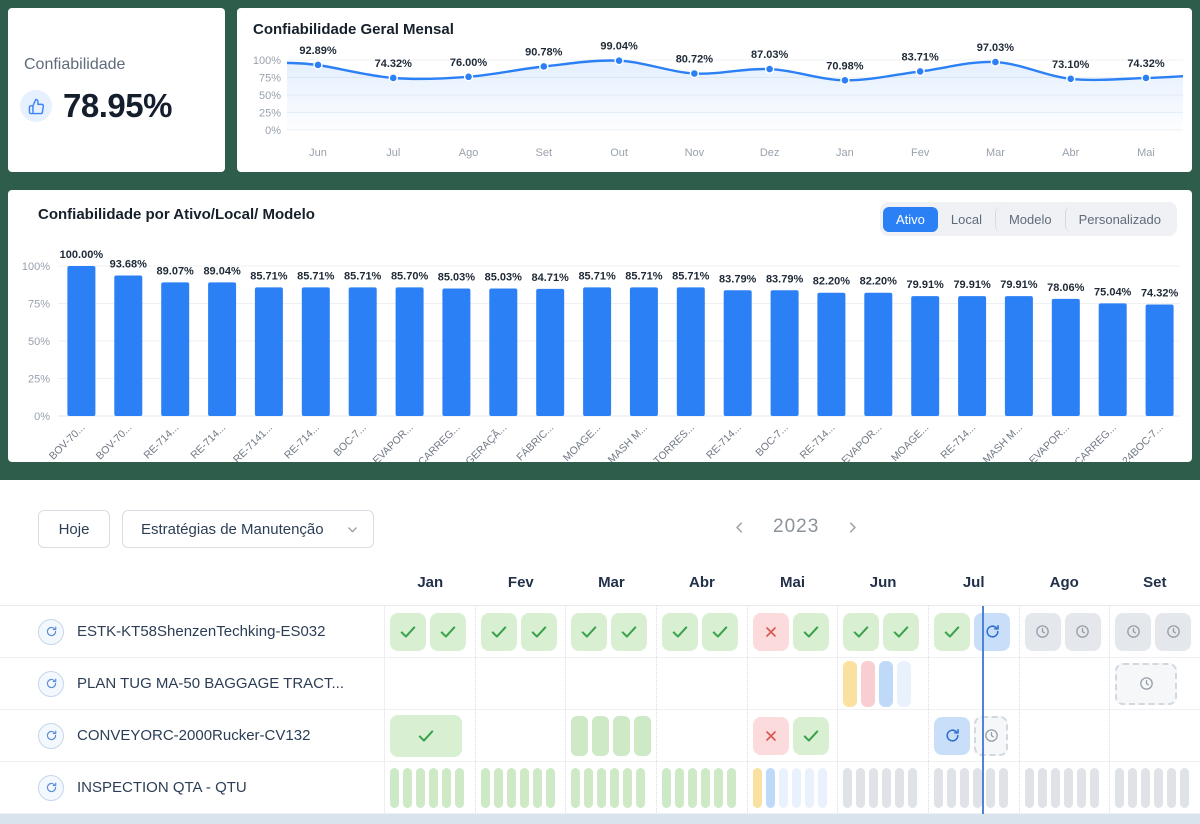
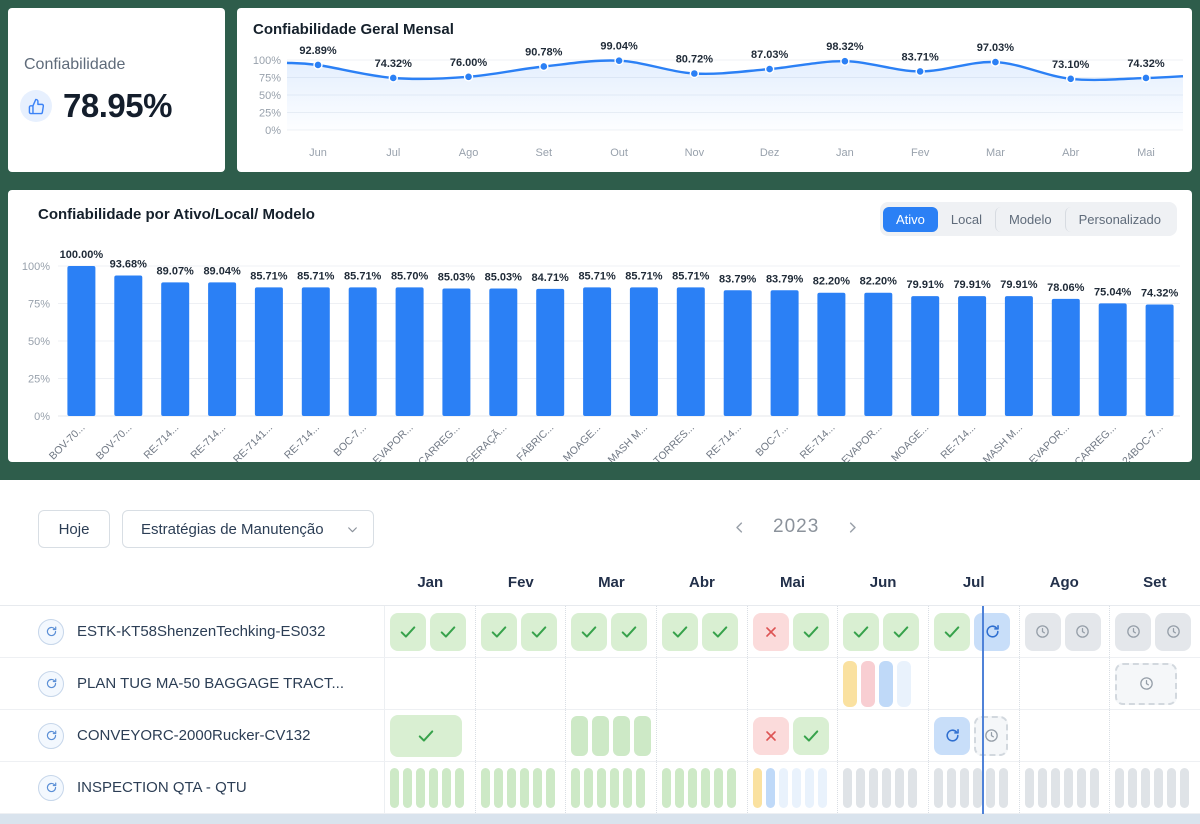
Confiabilidade Geral Mensal/Jan: 70.98% -> 98.32%
